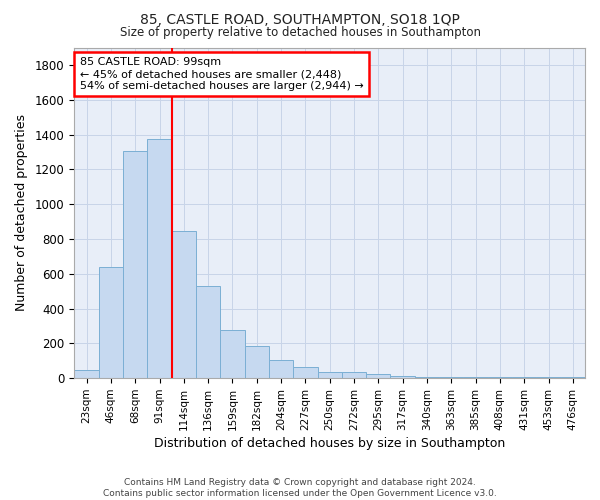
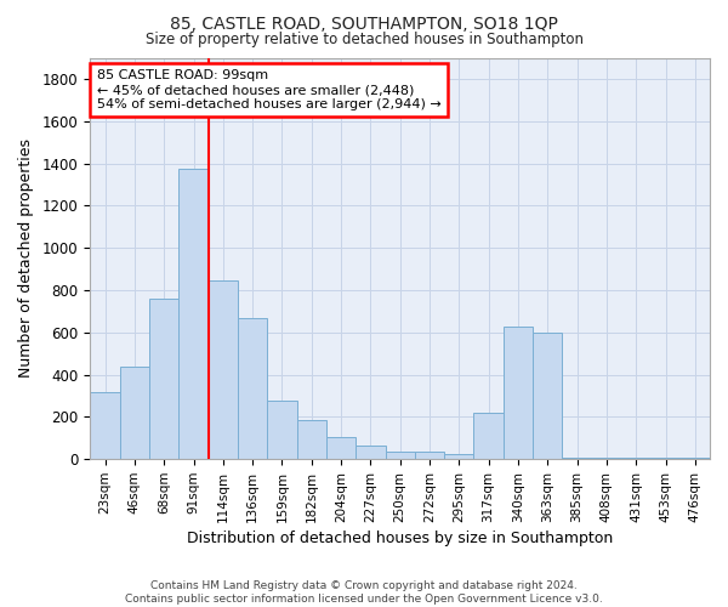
23sqm: 50 -> 320
46sqm: 640 -> 440
68sqm: 1300 -> 760
136sqm: 530 -> 670
317sqm: 20 -> 220
340sqm: 10 -> 630
363sqm: 0 -> 600
